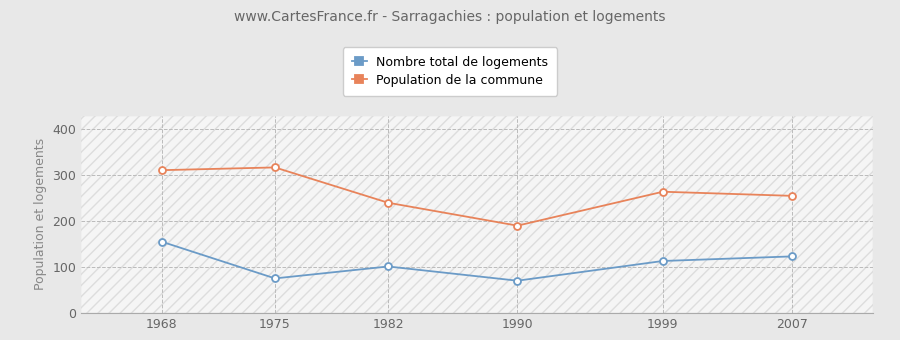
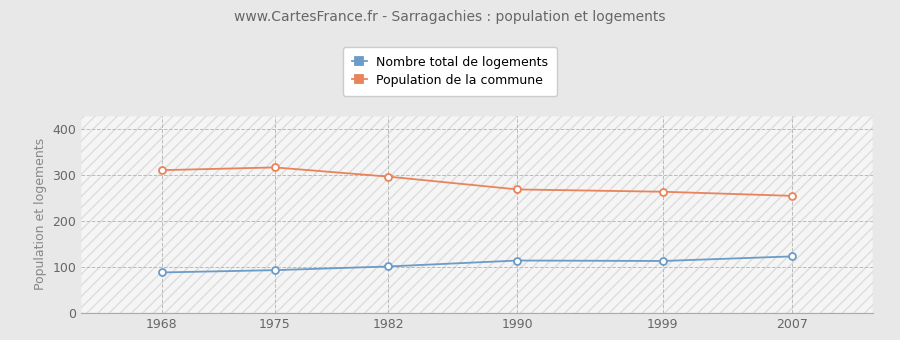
Nombre total de logements/1968: 155 -> 88
Nombre total de logements/1975: 75 -> 93
Population de la commune/1982: 240 -> 297
Nombre total de logements/1990: 70 -> 114
Population de la commune/1990: 190 -> 269
